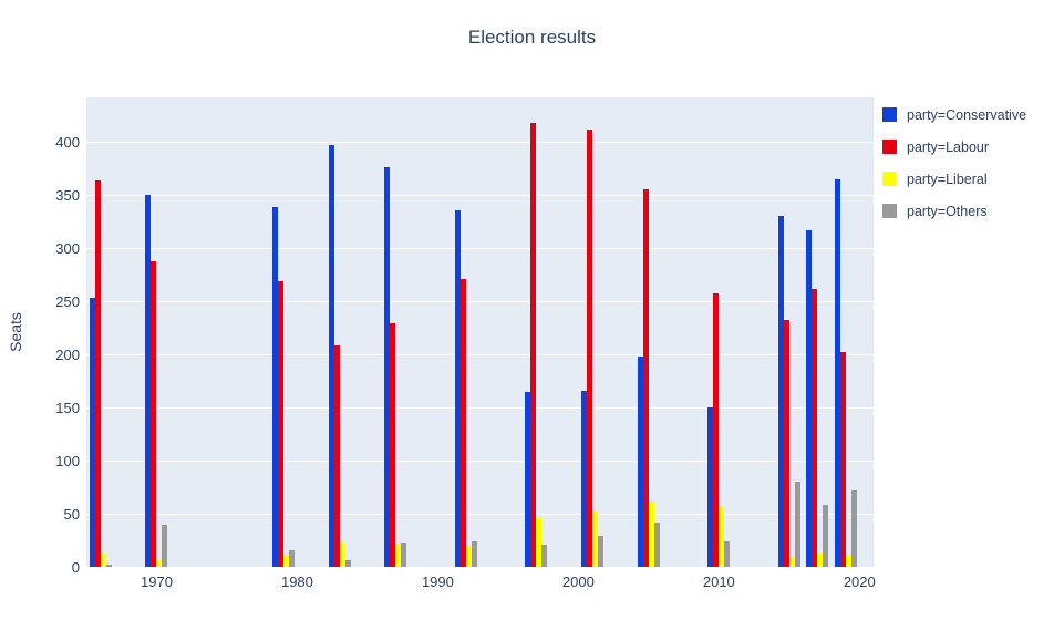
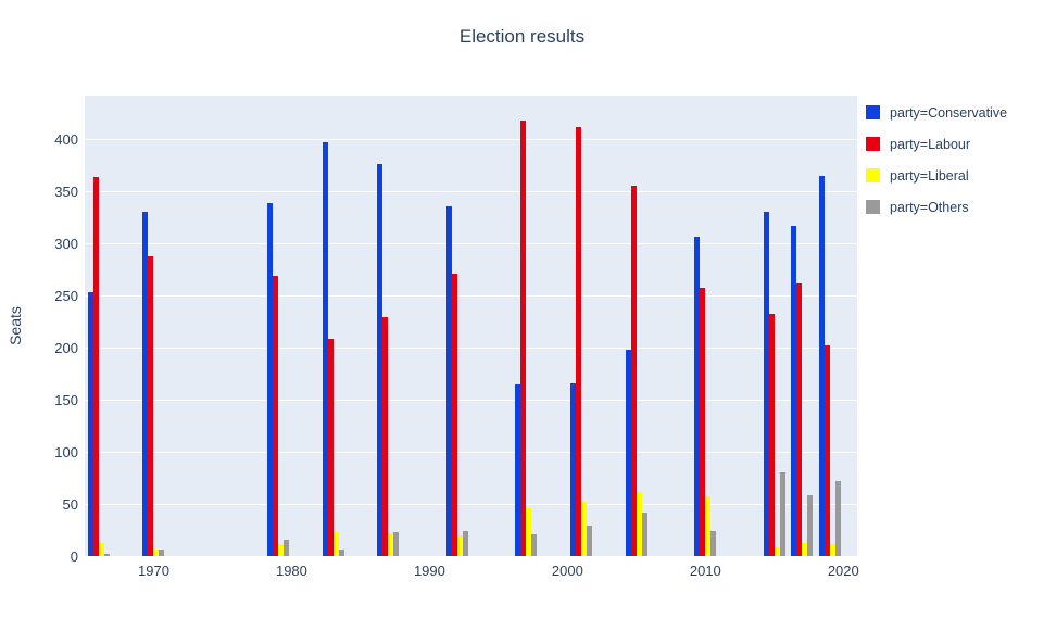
party=Conservative/1970: 350 -> 330
party=Others/1970: 40 -> 10
party=Conservative/2010: 150 -> 310
